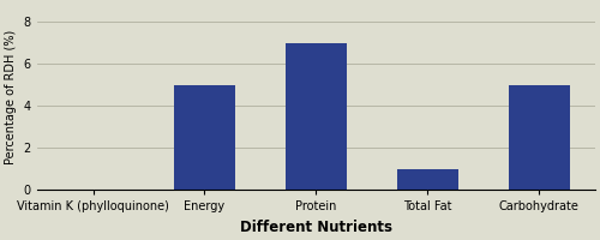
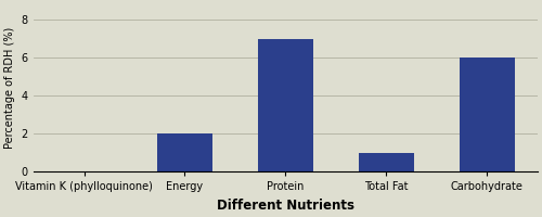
Energy: 5 -> 2
Carbohydrate: 5 -> 6
